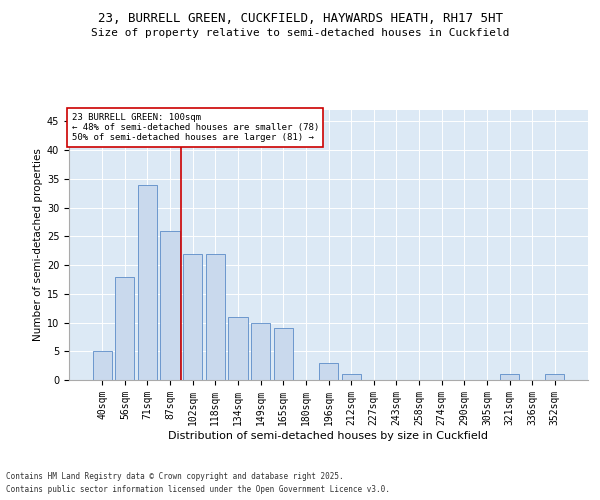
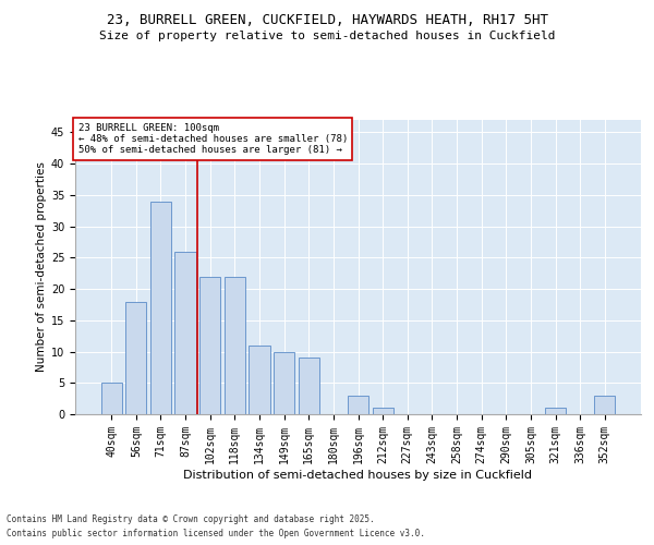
352sqm: 1 -> 3
